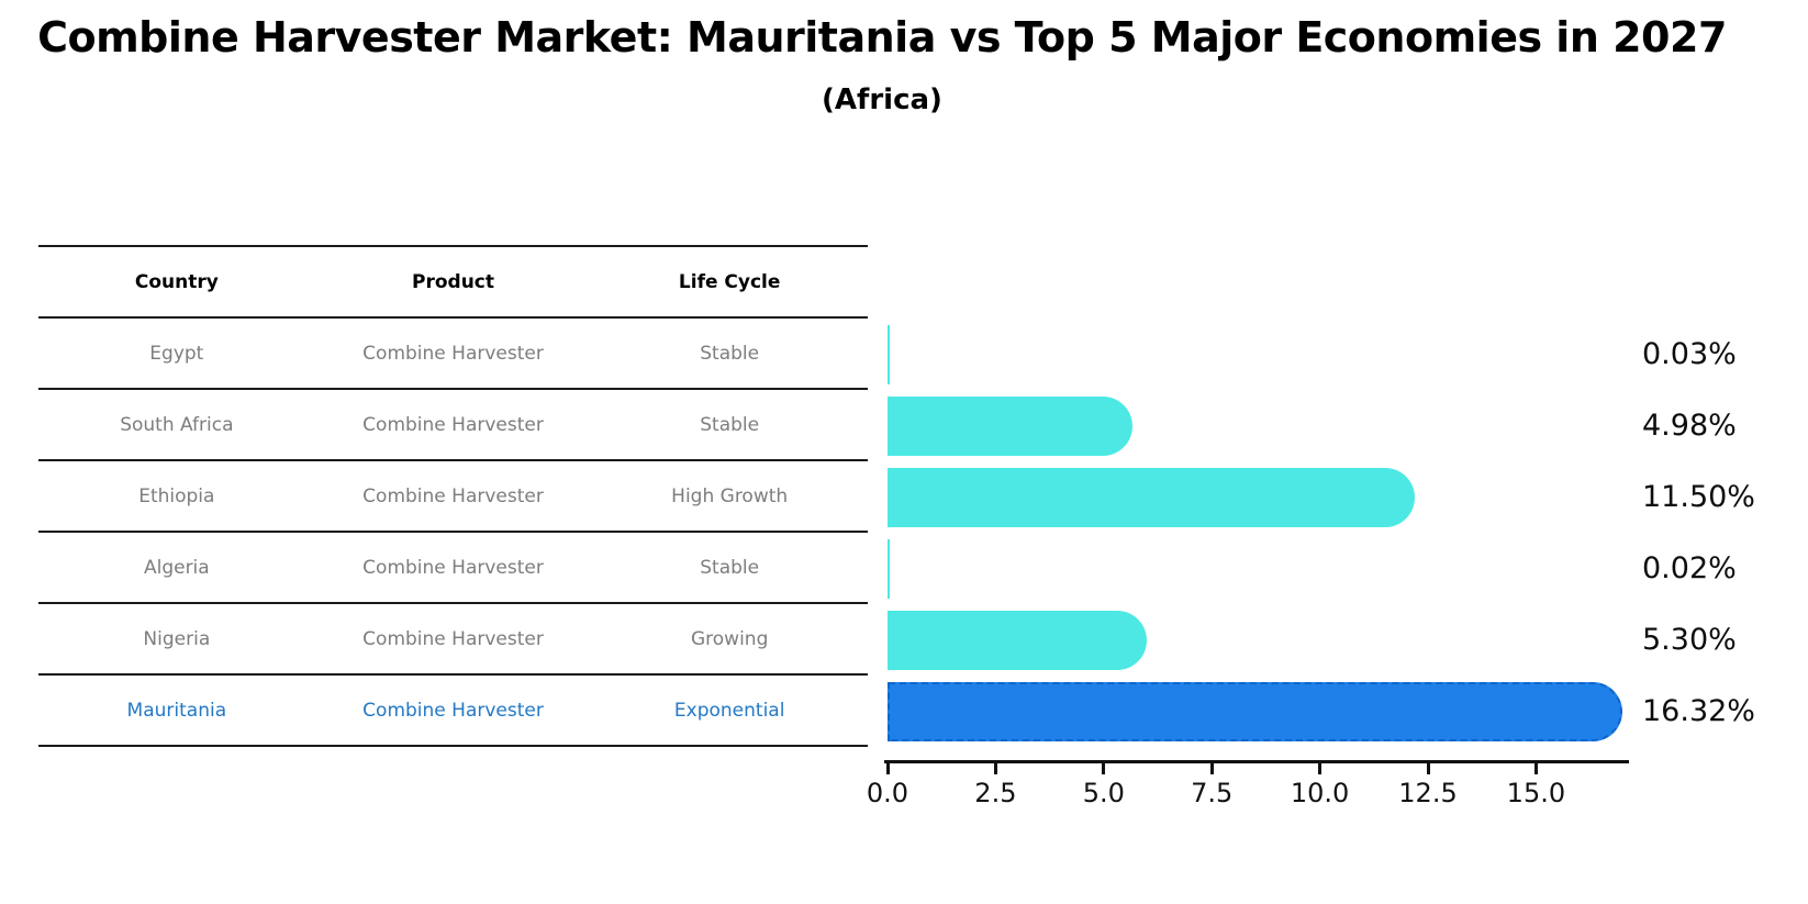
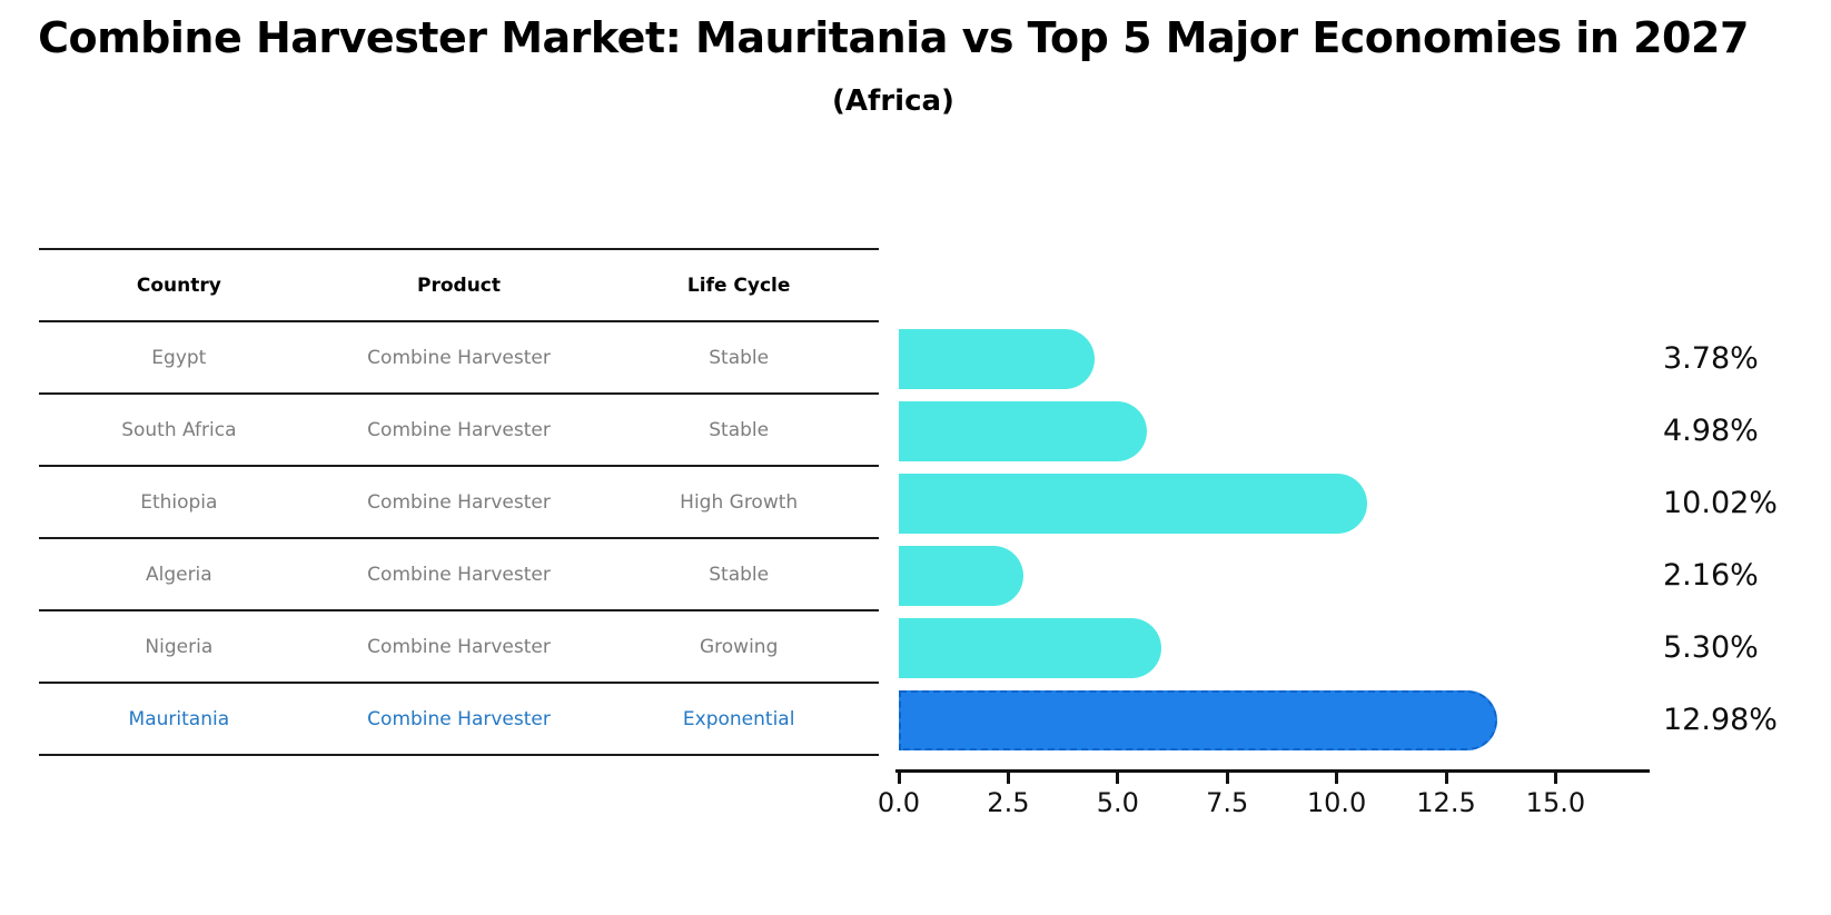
Egypt: 0.03% -> 3.78%
Ethiopia: 11.50% -> 10.02%
Algeria: 0.02% -> 2.16%
Mauritania: 16.32% -> 12.98%
